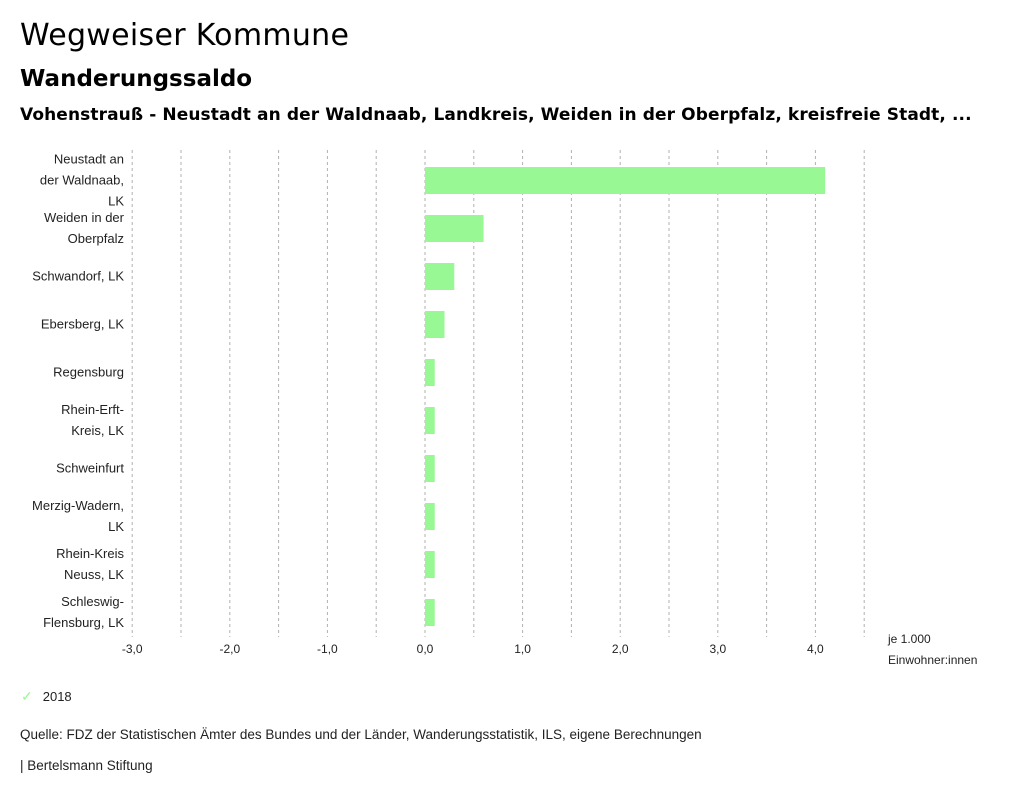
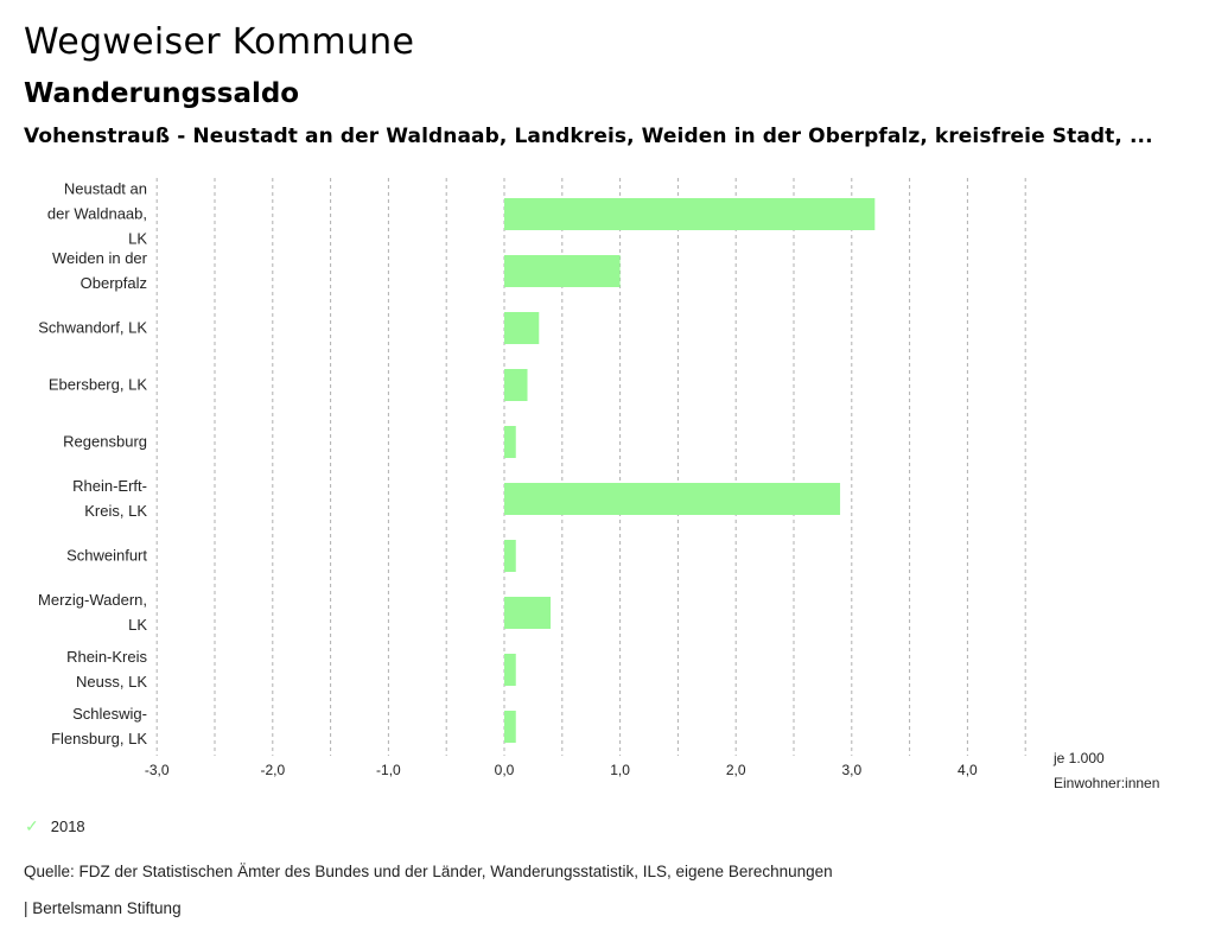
Neustadt an der Waldnaab, LK: 4,1 -> 3,2
Weiden in der Oberpfalz: 0,6 -> 1,0
Rhein-Erft-Kreis, LK: 0,1 -> 2,9
Merzig-Wadern, LK: 0,1 -> 0,4
